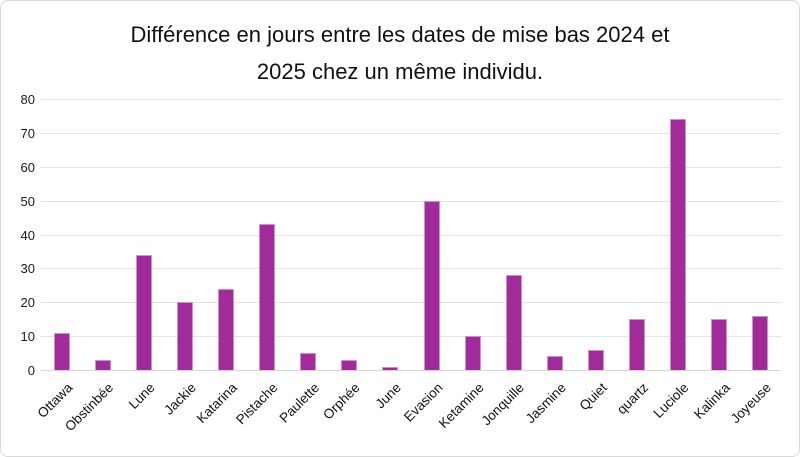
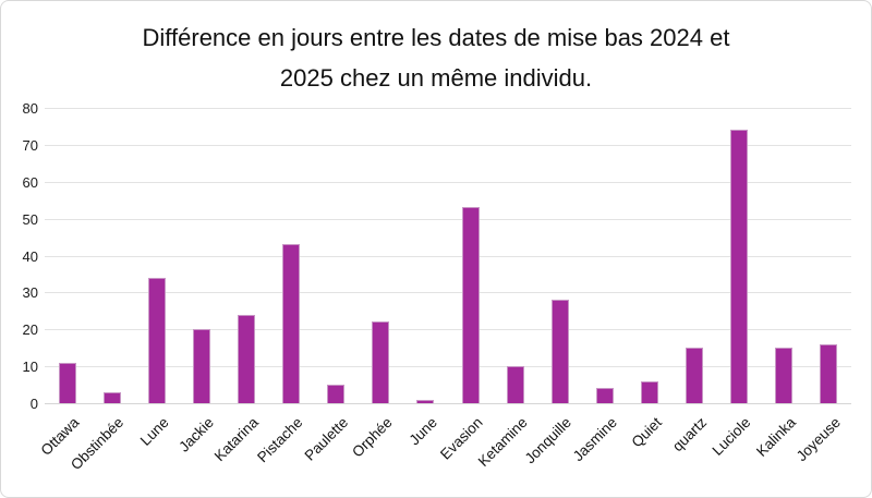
Orphée: 3 -> 22
Evasion: 50 -> 53
